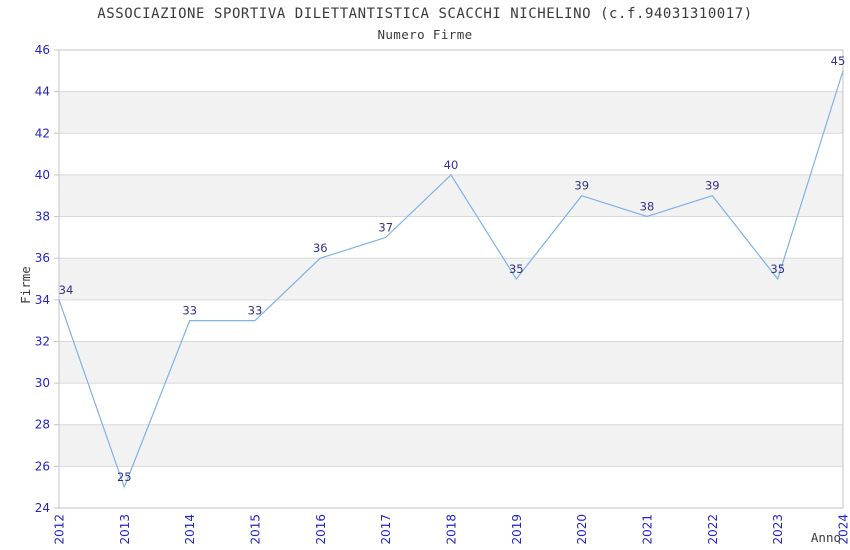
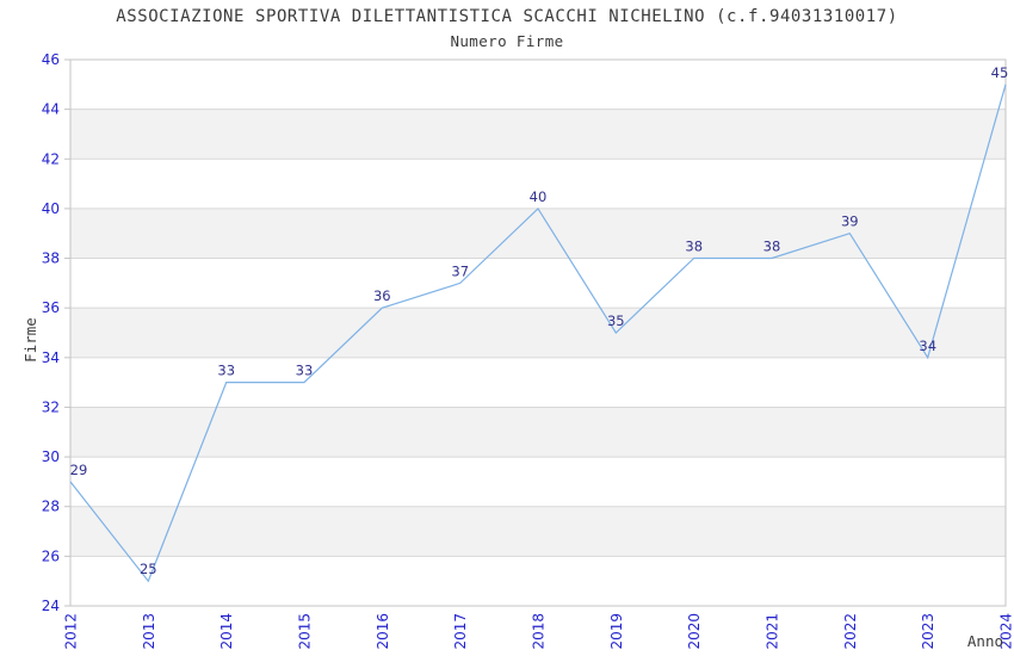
2012: 34 -> 29
2020: 39 -> 38
2023: 35 -> 34
